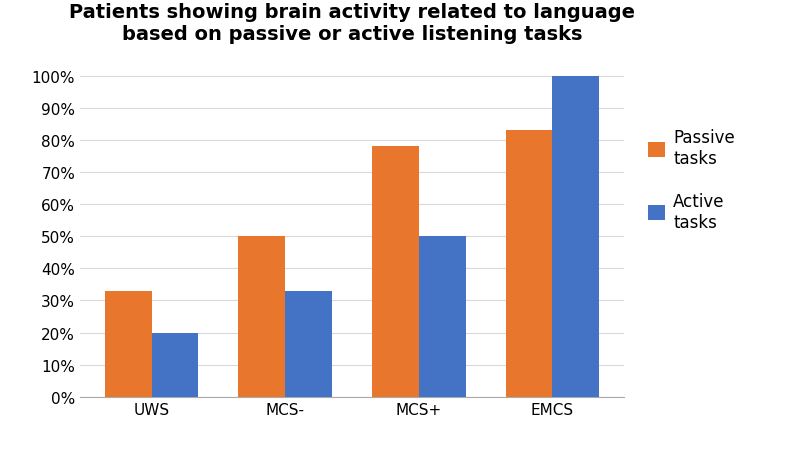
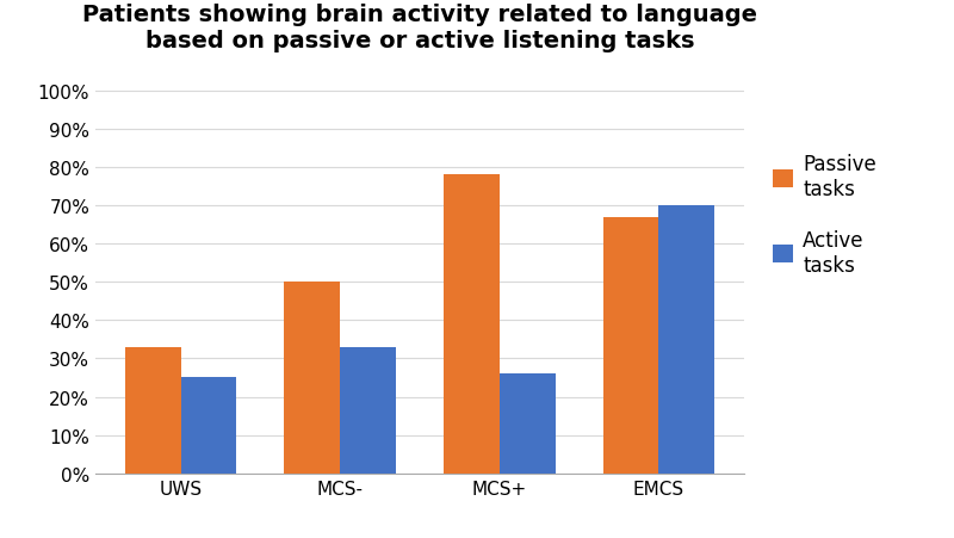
Active tasks/UWS: 20% -> 25%
Active tasks/MCS+: 50% -> 26%
Passive tasks/EMCS: 83% -> 67%
Active tasks/EMCS: 100% -> 70%
